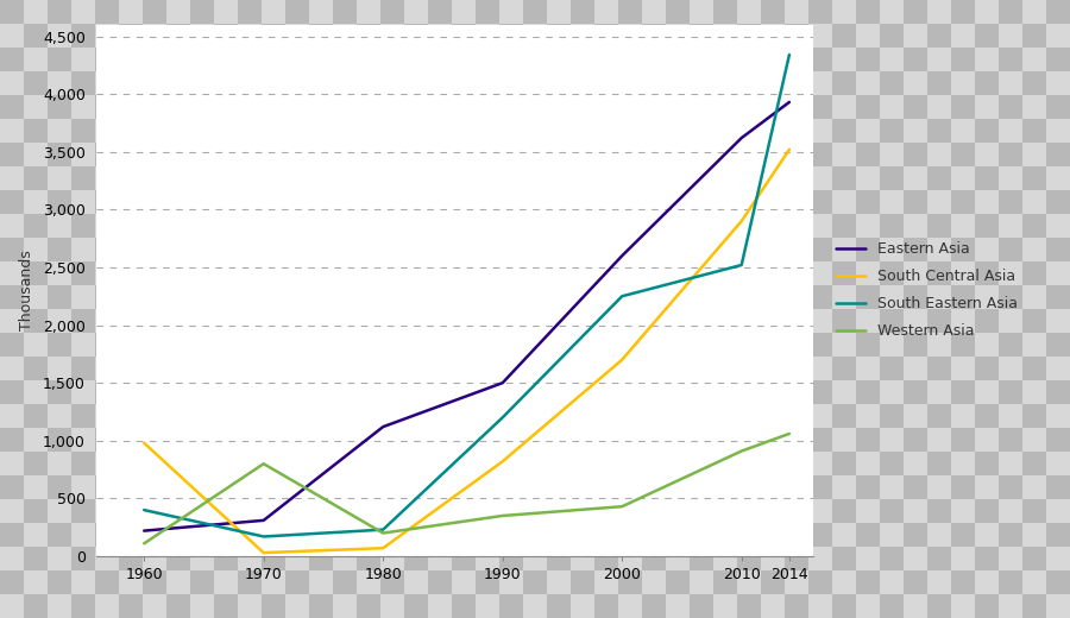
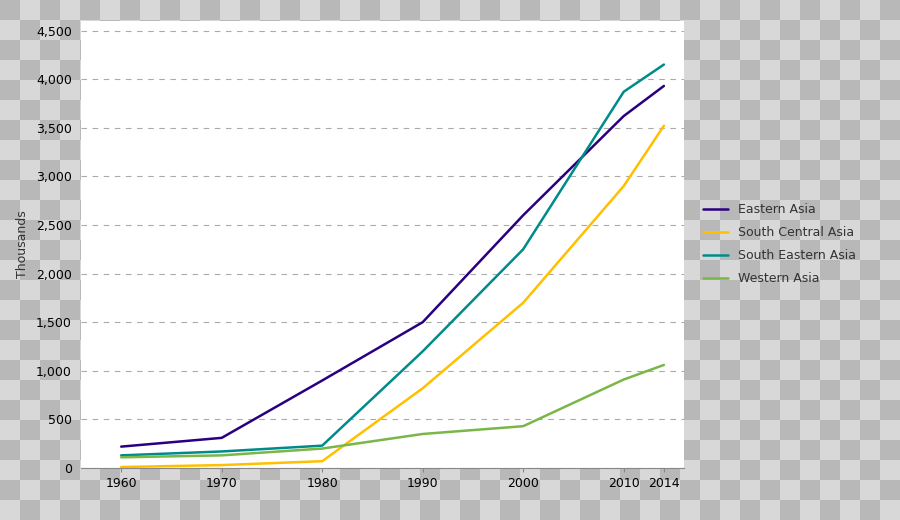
South Central Asia/1960: 980 -> 10
South Eastern Asia/1960: 400 -> 130
Western Asia/1970: 800 -> 130
Eastern Asia/1980: 1,120 -> 900
South Eastern Asia/2010: 2,520 -> 3,870
South Eastern Asia/2014: 4,340 -> 4,150
